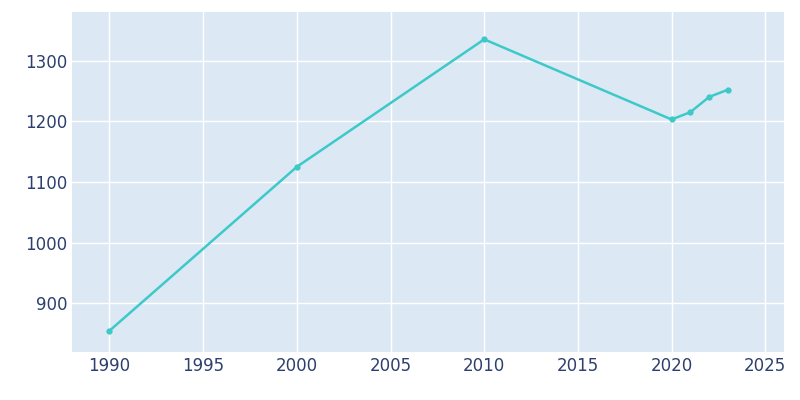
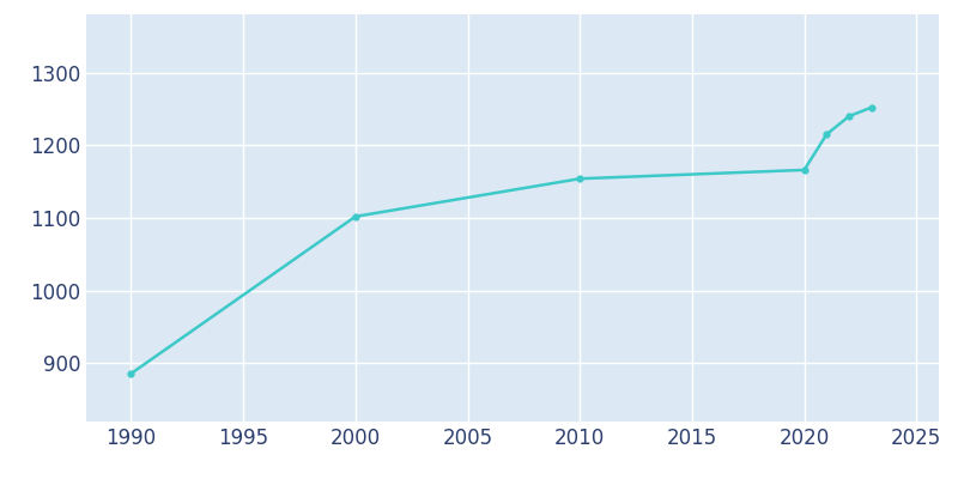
1990: 855 -> 886
2000: 1125 -> 1102
2010: 1335 -> 1154
2020: 1203 -> 1166
